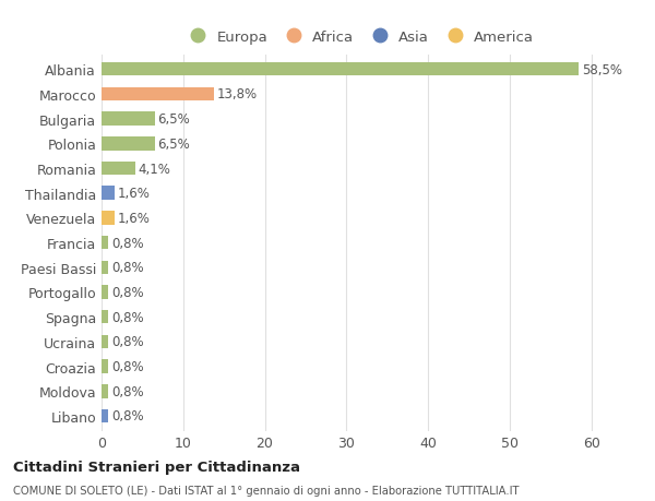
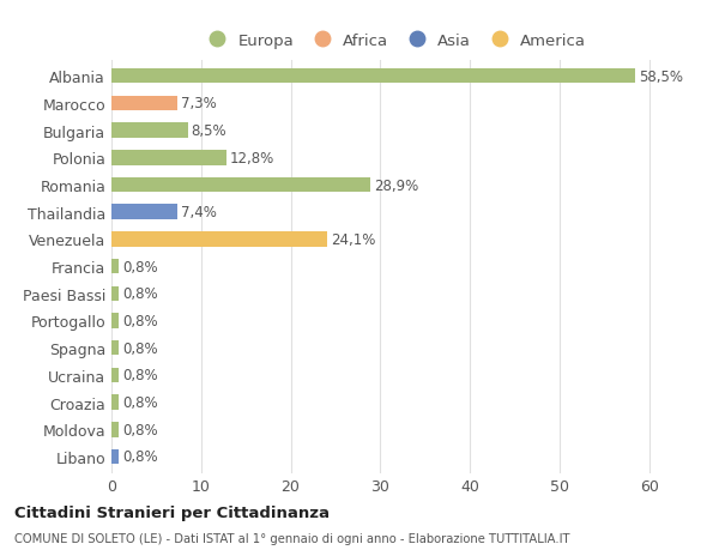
Marocco: 13,8% -> 7,3%
Bulgaria: 6,5% -> 8,5%
Polonia: 6,5% -> 12,8%
Romania: 4,1% -> 28,9%
Thailandia: 1,6% -> 7,4%
Venezuela: 1,6% -> 24,1%
